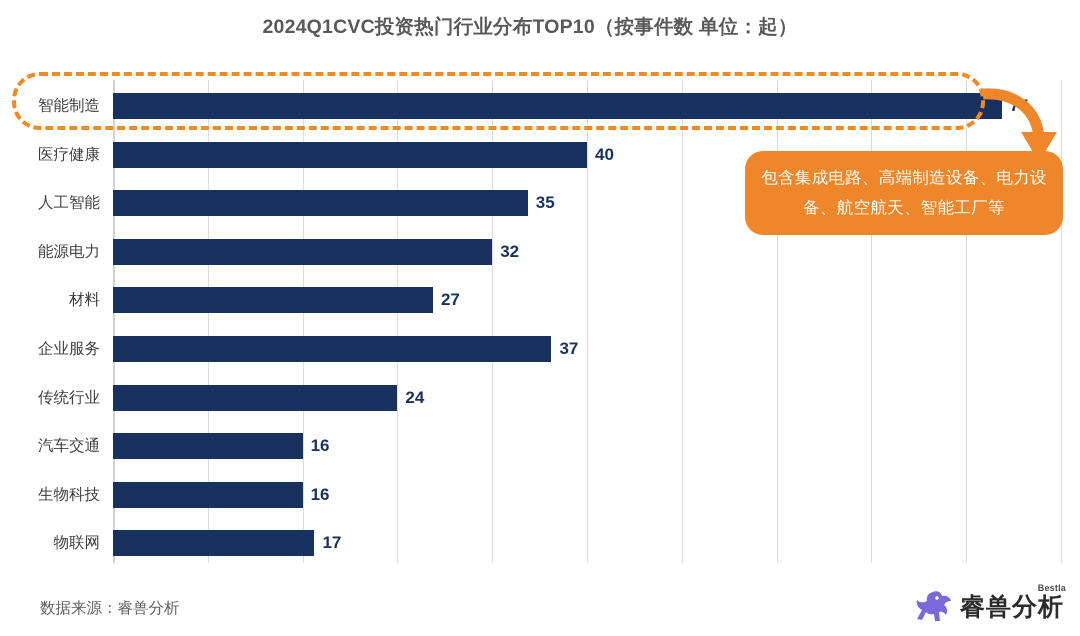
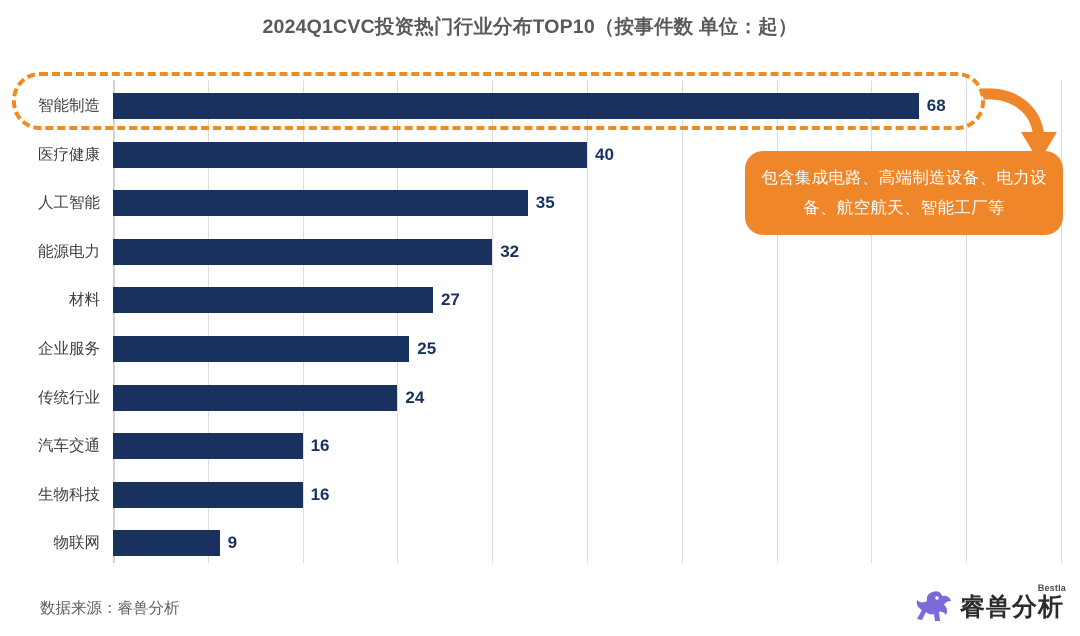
智能制造: 75 -> 68
企业服务: 37 -> 25
物联网: 17 -> 9
